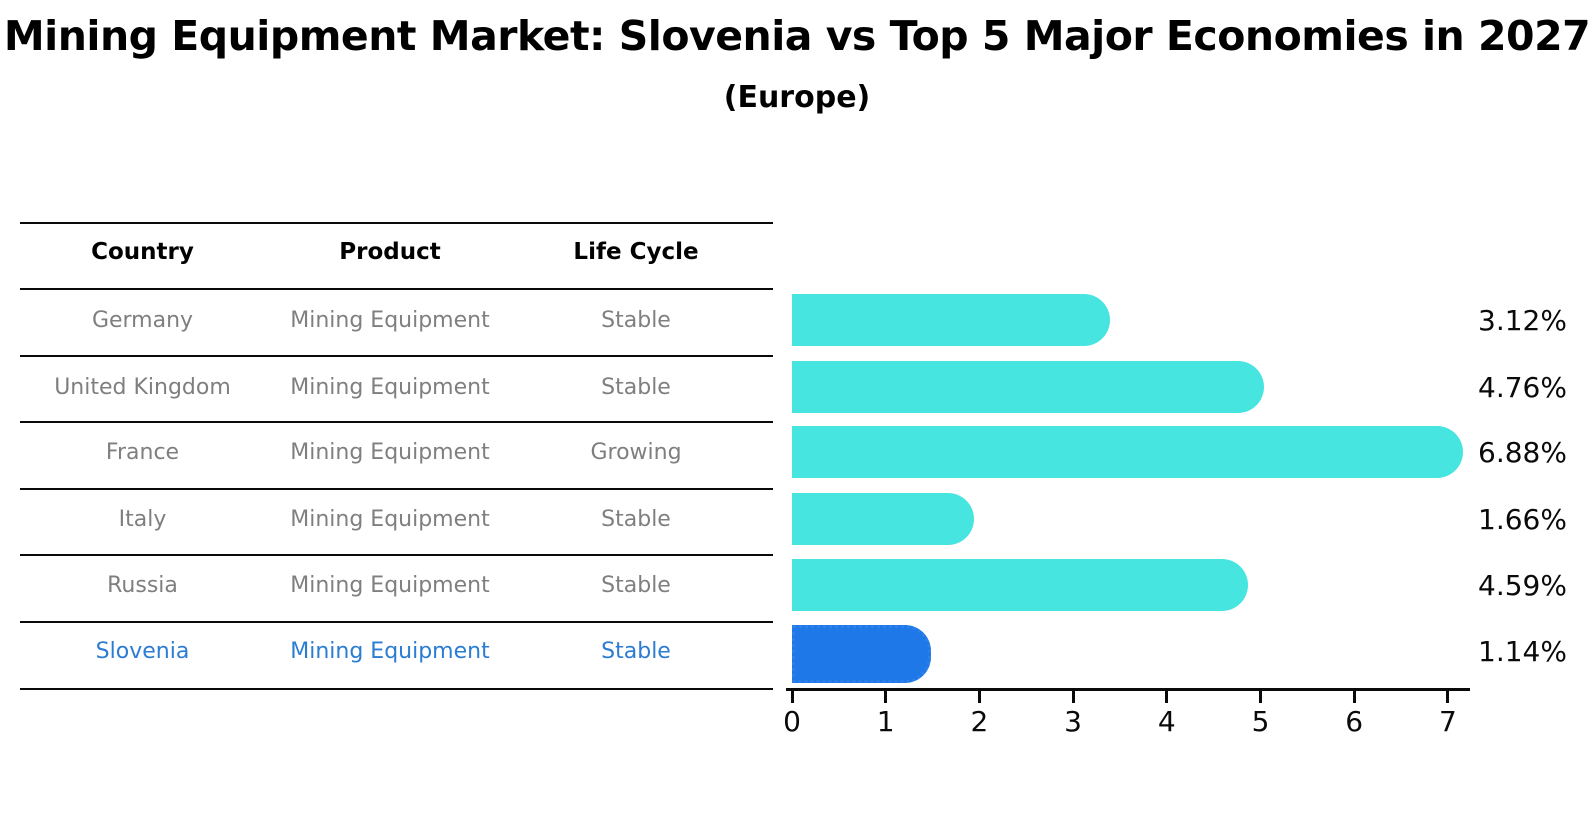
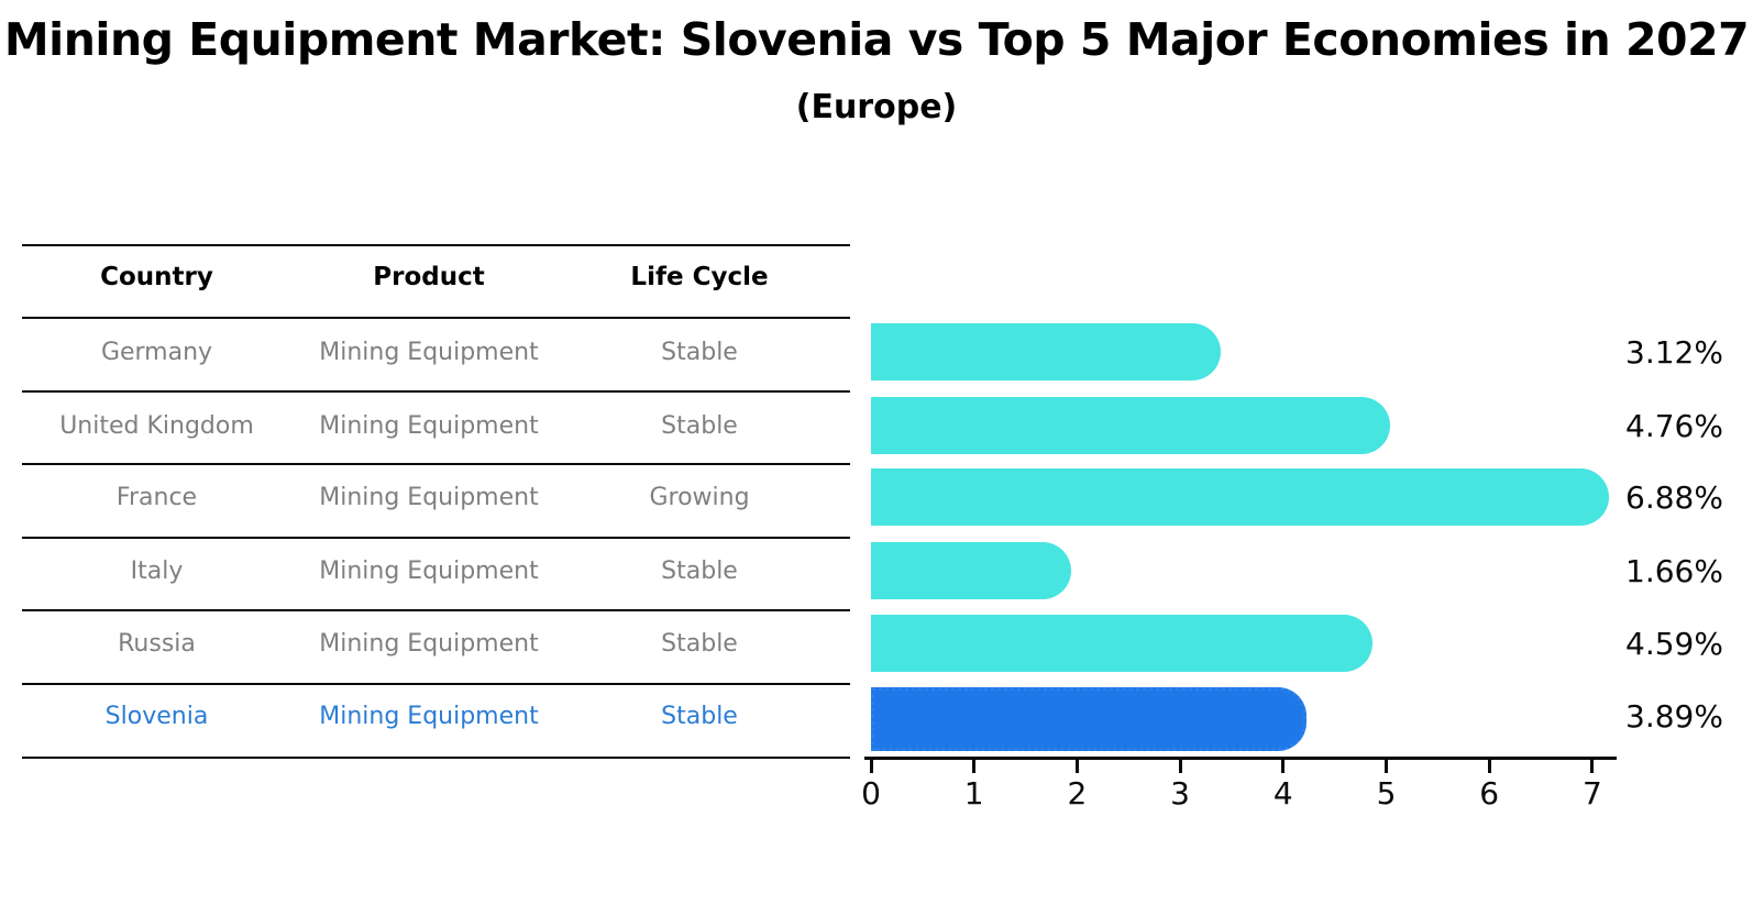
Slovenia: 1.14% -> 3.89%
